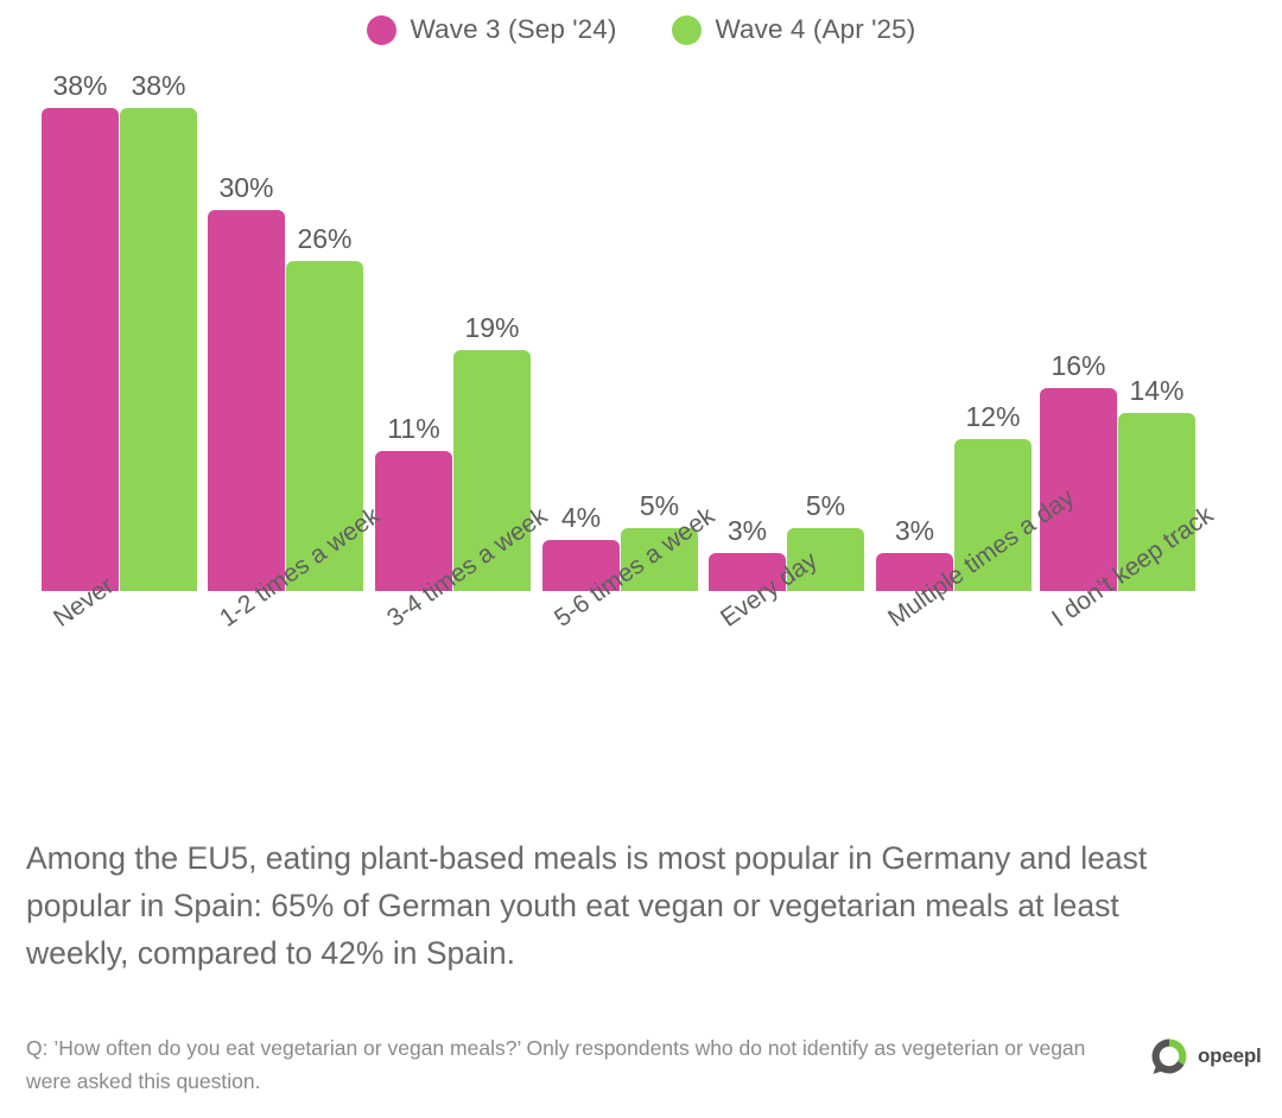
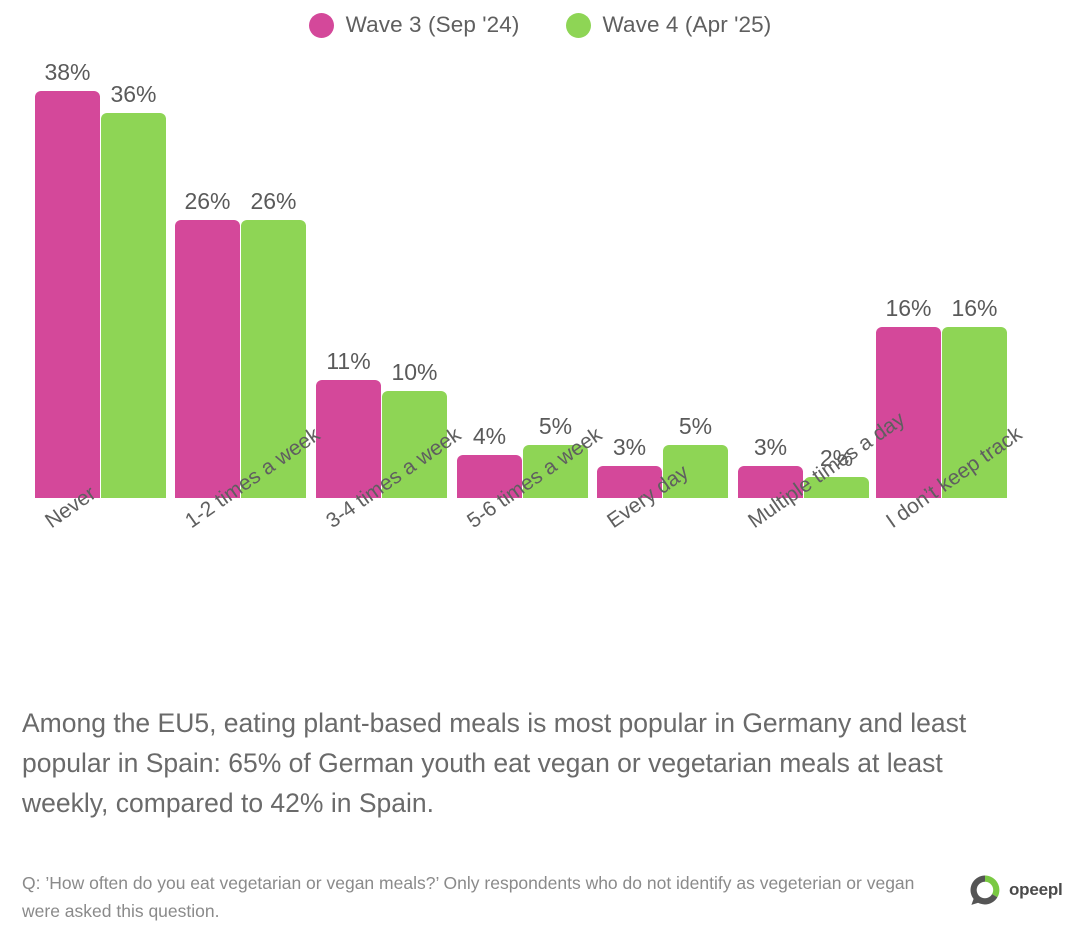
Wave 4 (Apr '25)/Never: 38% -> 36%
Wave 3 (Sep '24)/1-2 times a week: 30% -> 26%
Wave 4 (Apr '25)/3-4 times a week: 19% -> 10%
Wave 4 (Apr '25)/Multiple times a day: 12% -> 2%
Wave 4 (Apr '25)/I don’t keep track: 14% -> 16%
